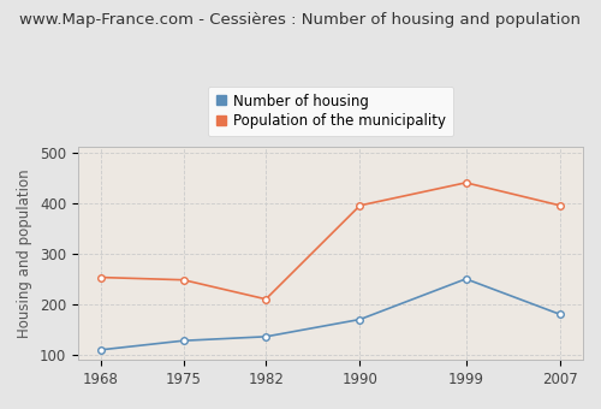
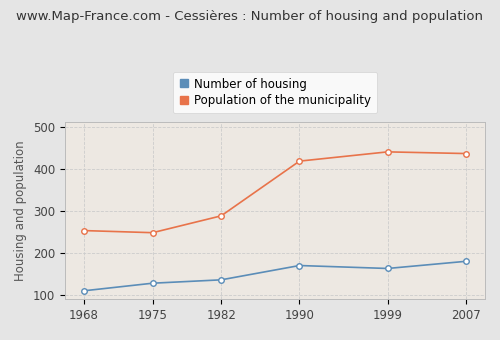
Population of the municipality/1982: 210 -> 288
Population of the municipality/1990: 395 -> 418
Number of housing/1999: 250 -> 163
Population of the municipality/2007: 395 -> 436
